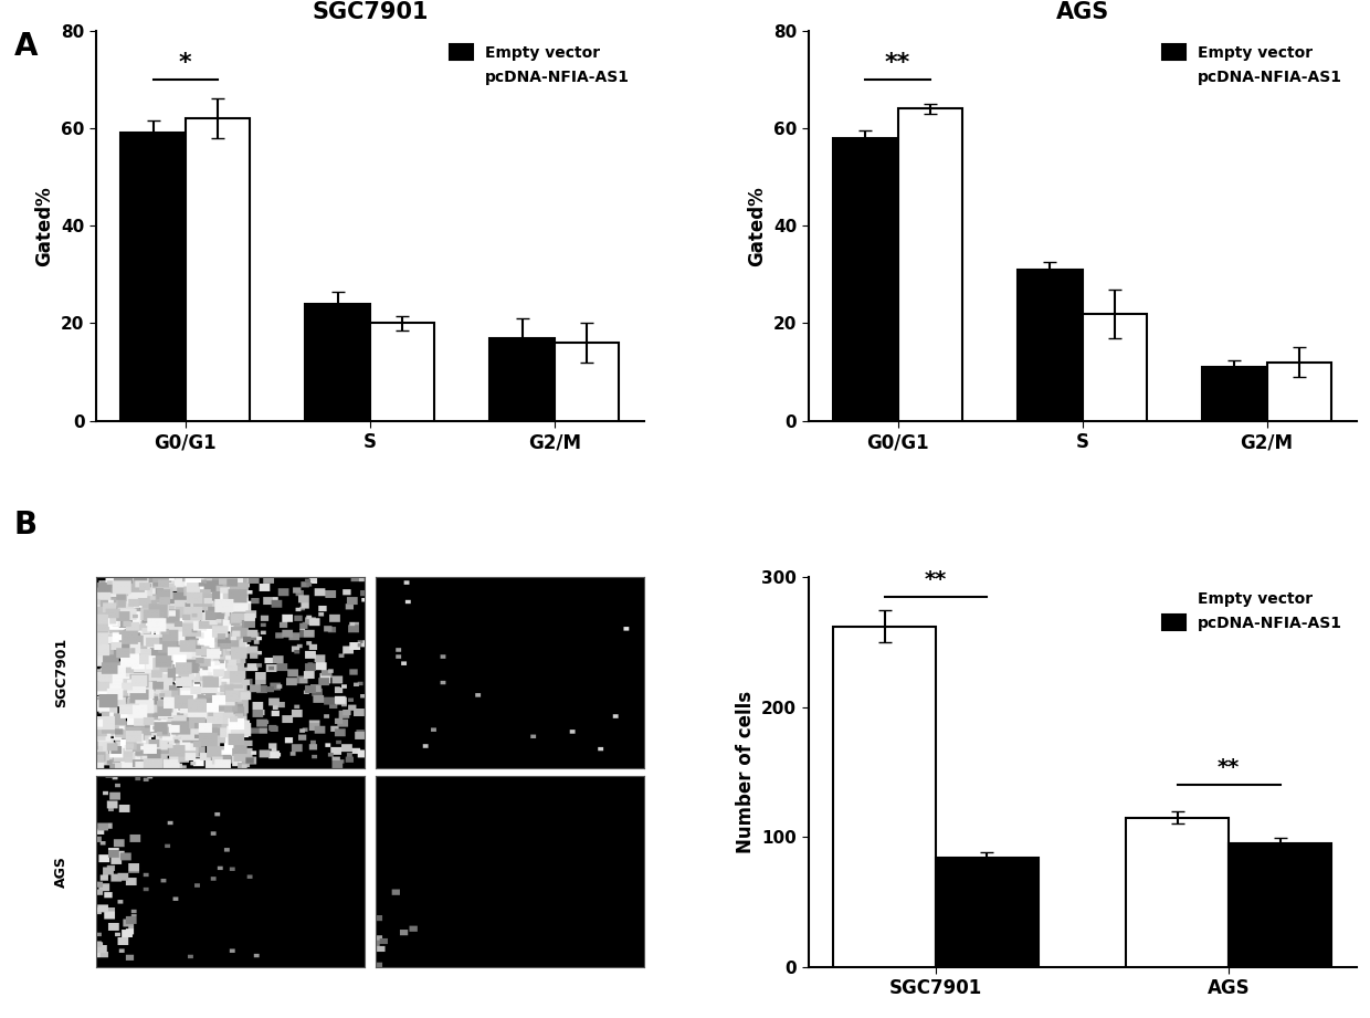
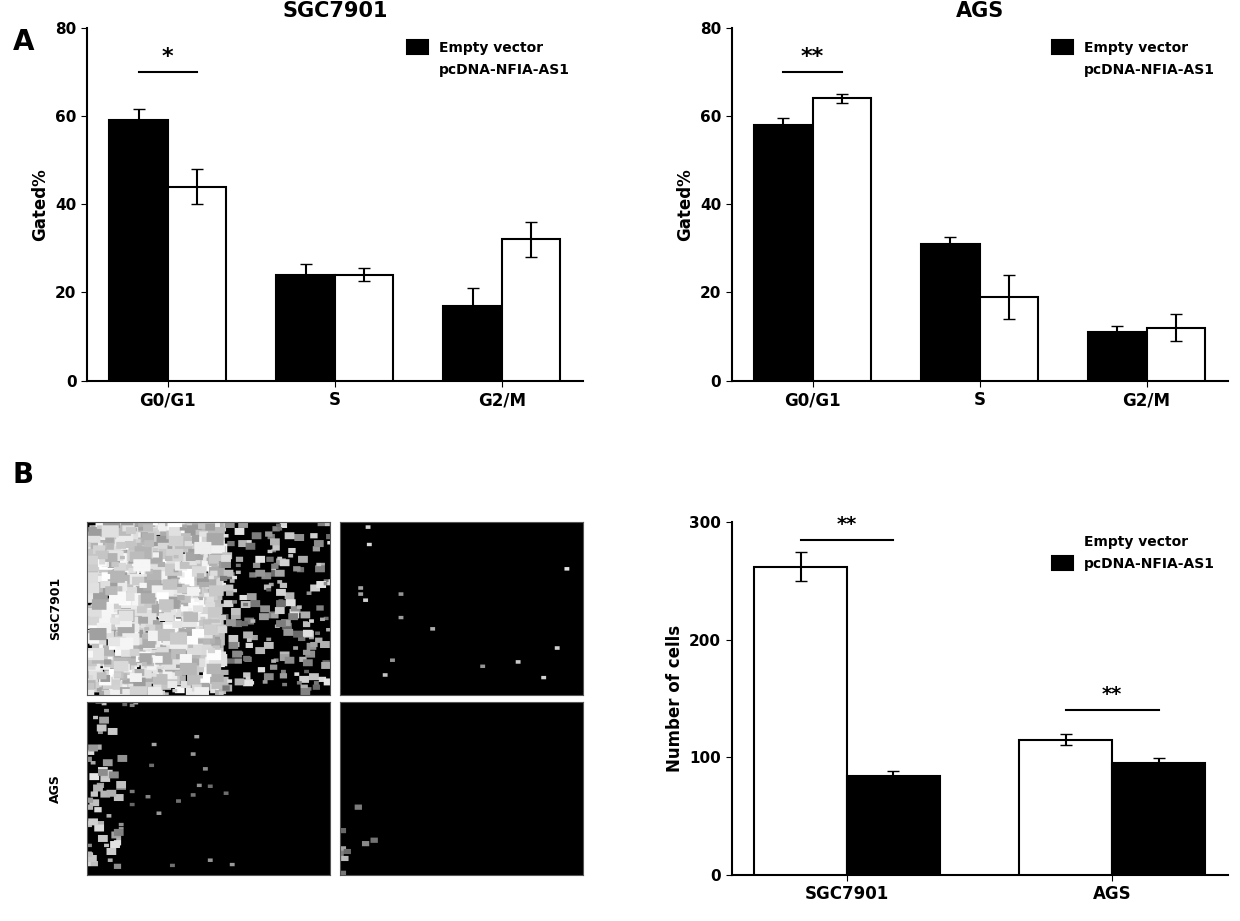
SGC7901/pcDNA-NFIA-AS1/G0/G1: 62 -> 44
SGC7901/pcDNA-NFIA-AS1/S: 20 -> 24
SGC7901/pcDNA-NFIA-AS1/G2/M: 16 -> 32
AGS/pcDNA-NFIA-AS1/S: 22 -> 19
